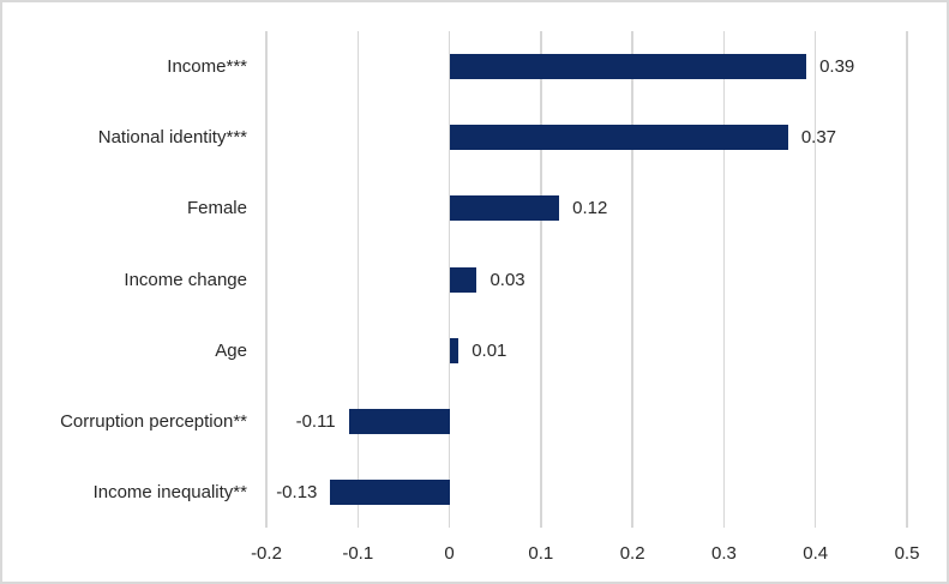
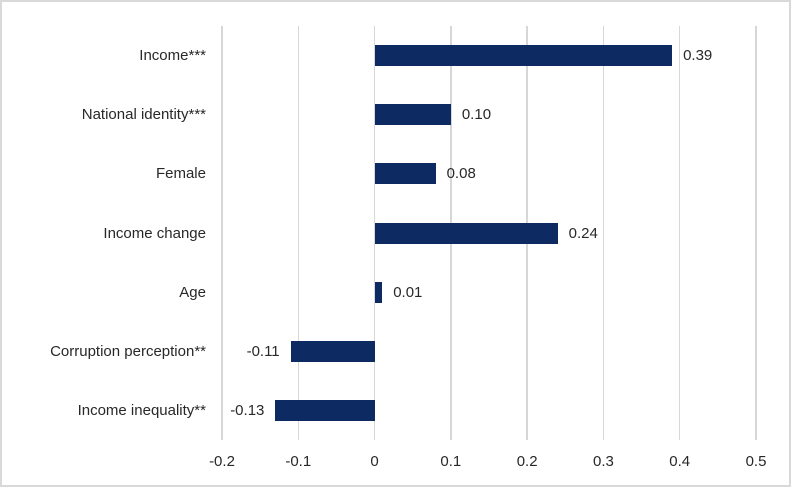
National identity***: 0.37 -> 0.10
Female: 0.12 -> 0.08
Income change: 0.03 -> 0.24
